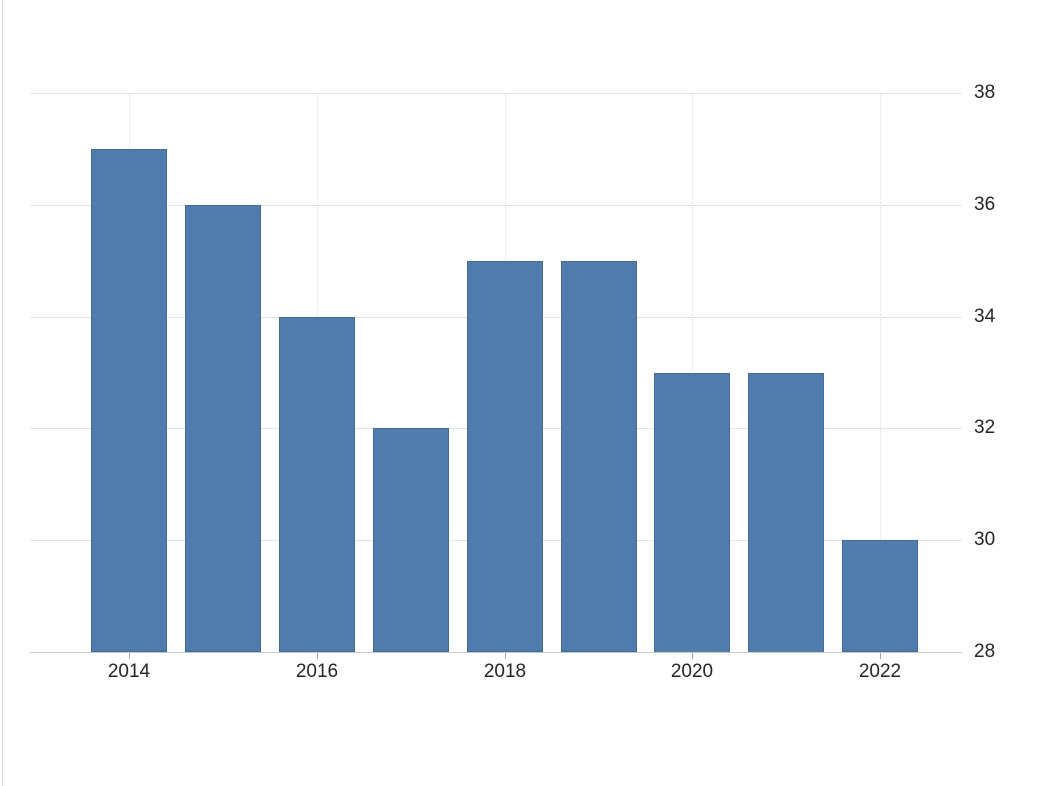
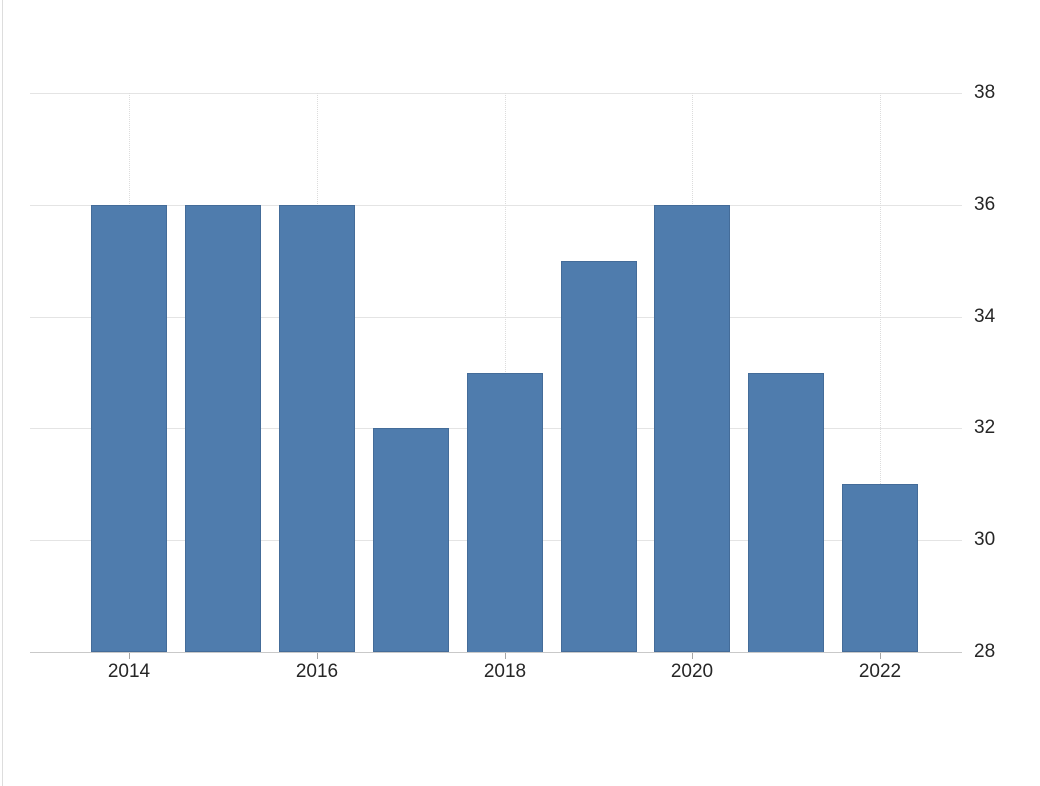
2014: 37 -> 36
2016: 34 -> 36
2018: 35 -> 33
2020: 33 -> 36
2022: 30 -> 31
